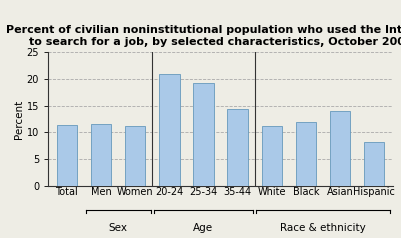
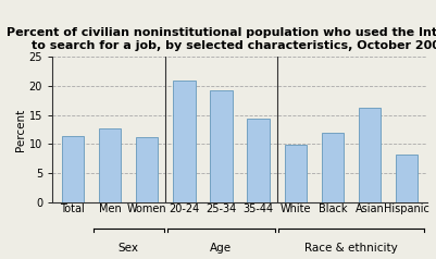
Men: 11.5 -> 12.6
White: 11.1 -> 9.8
Asian: 14.0 -> 16.2
